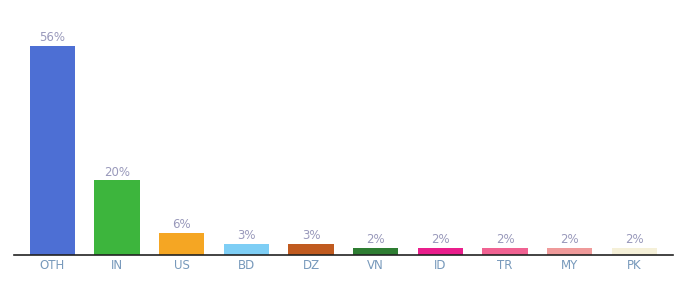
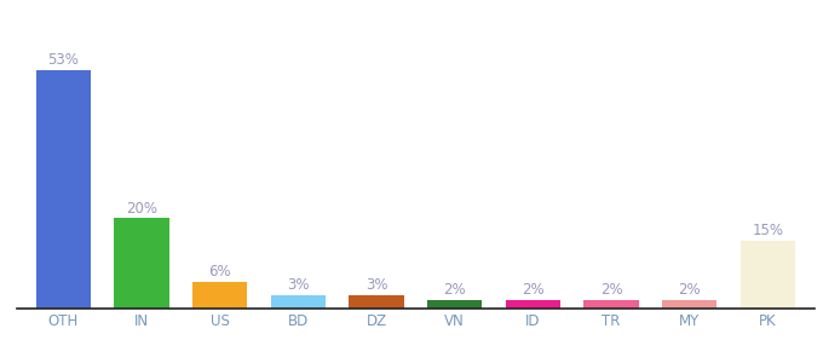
OTH: 56% -> 53%
PK: 2% -> 15%
